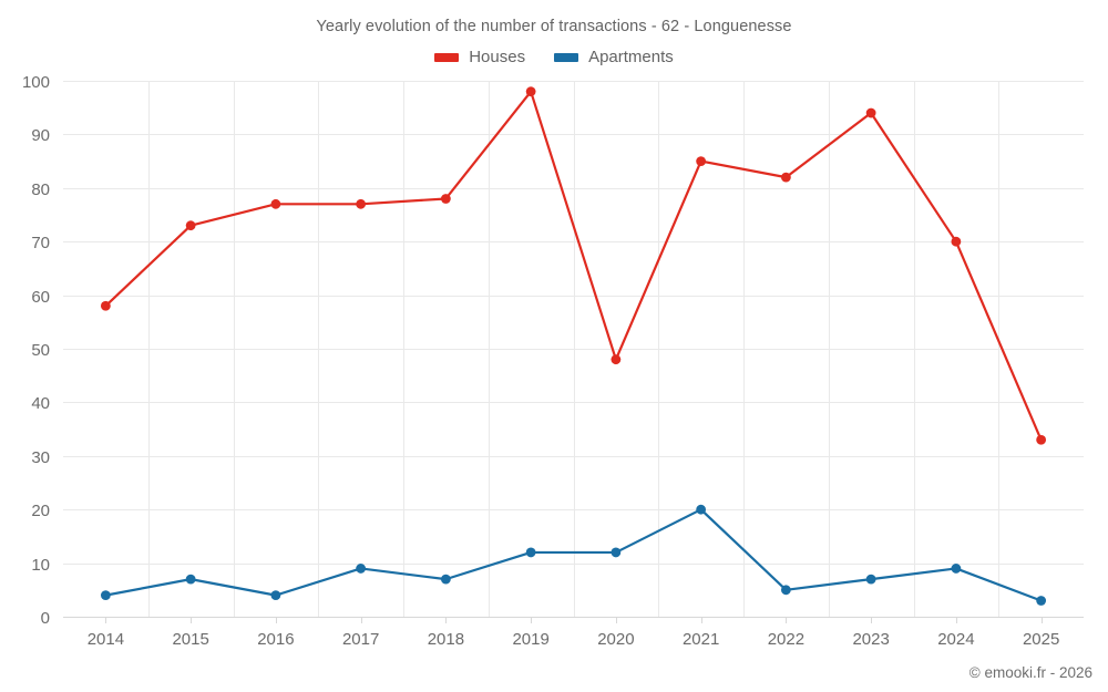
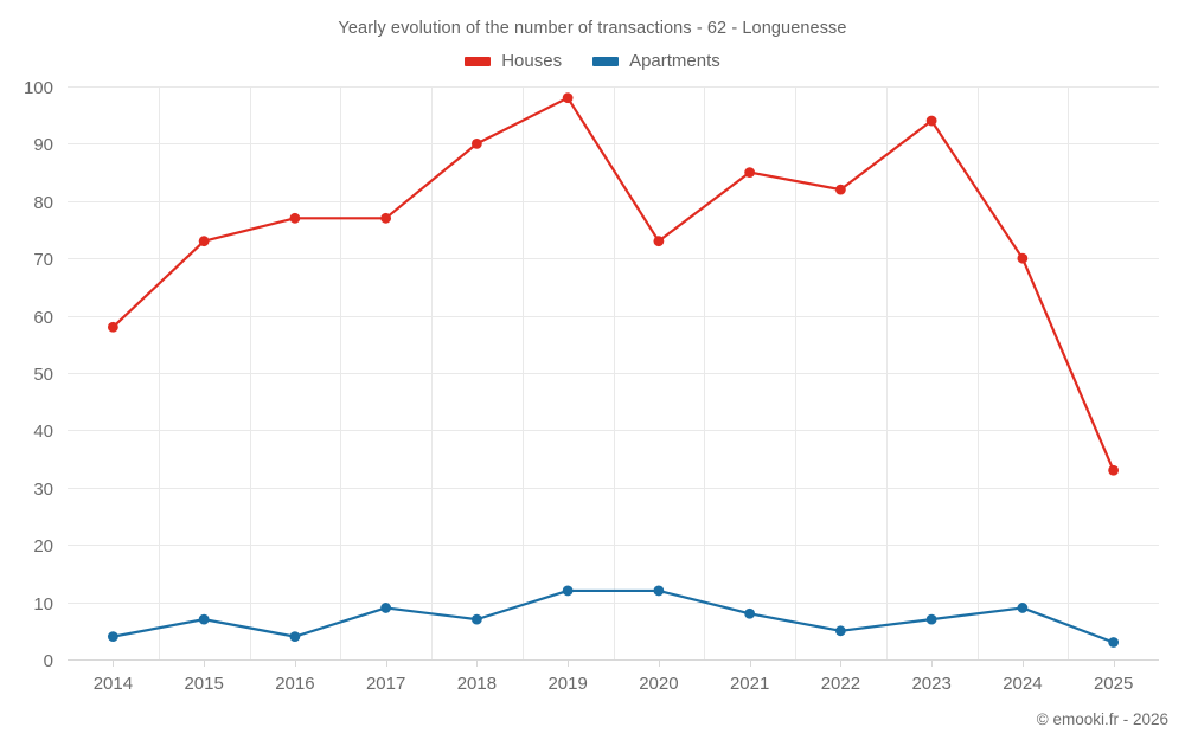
Houses/2018: 78 -> 90
Houses/2020: 48 -> 73
Apartments/2021: 20 -> 8
